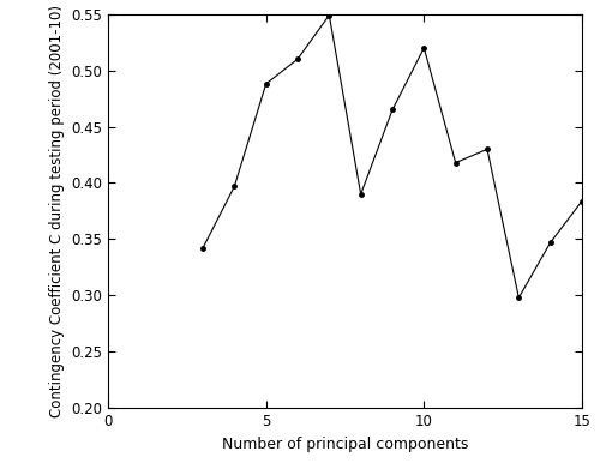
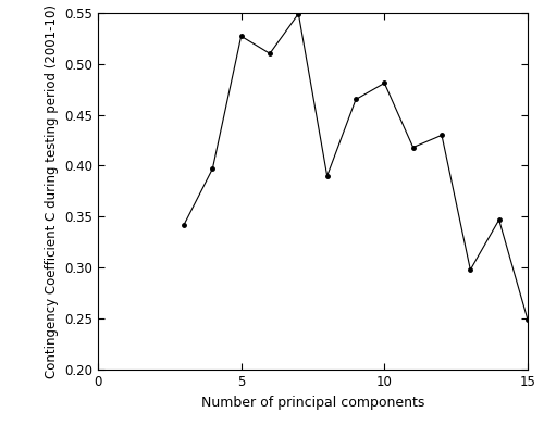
5: 0.488 -> 0.527
10: 0.520 -> 0.481
15: 0.384 -> 0.249
